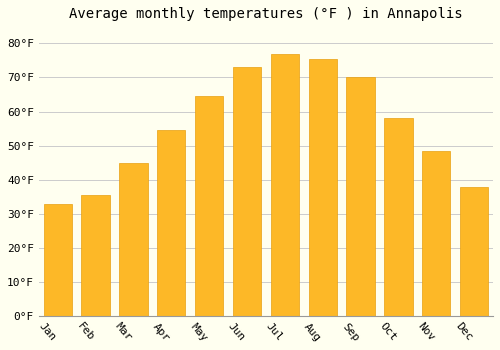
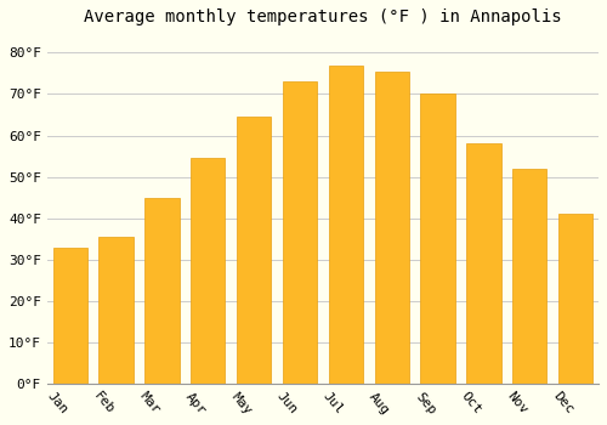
Nov: 48.5°F -> 52.0°F
Dec: 38.0°F -> 41.0°F
